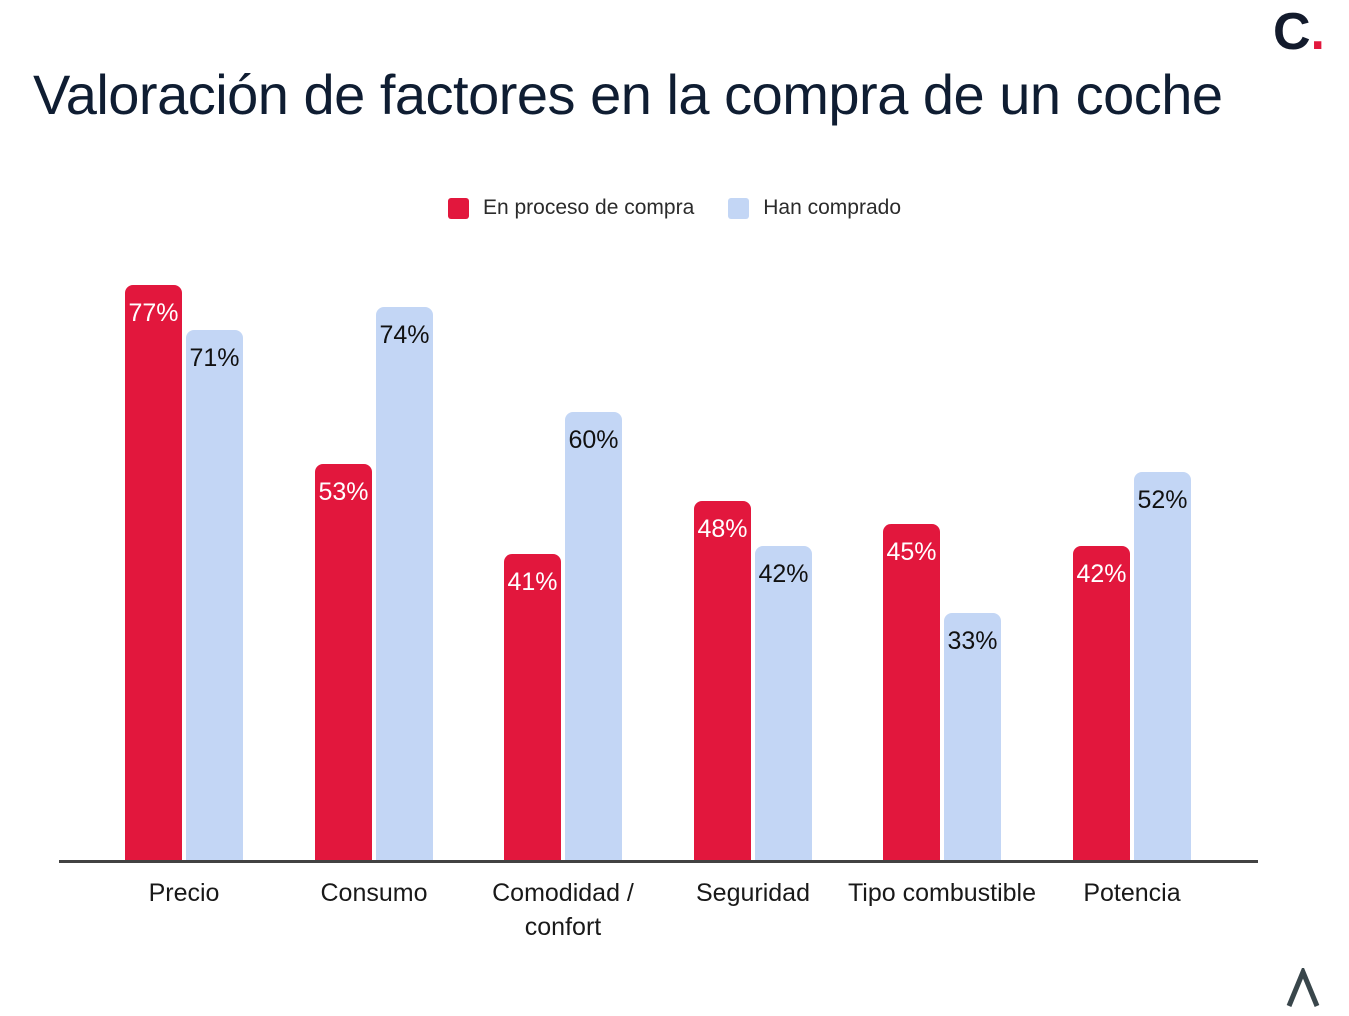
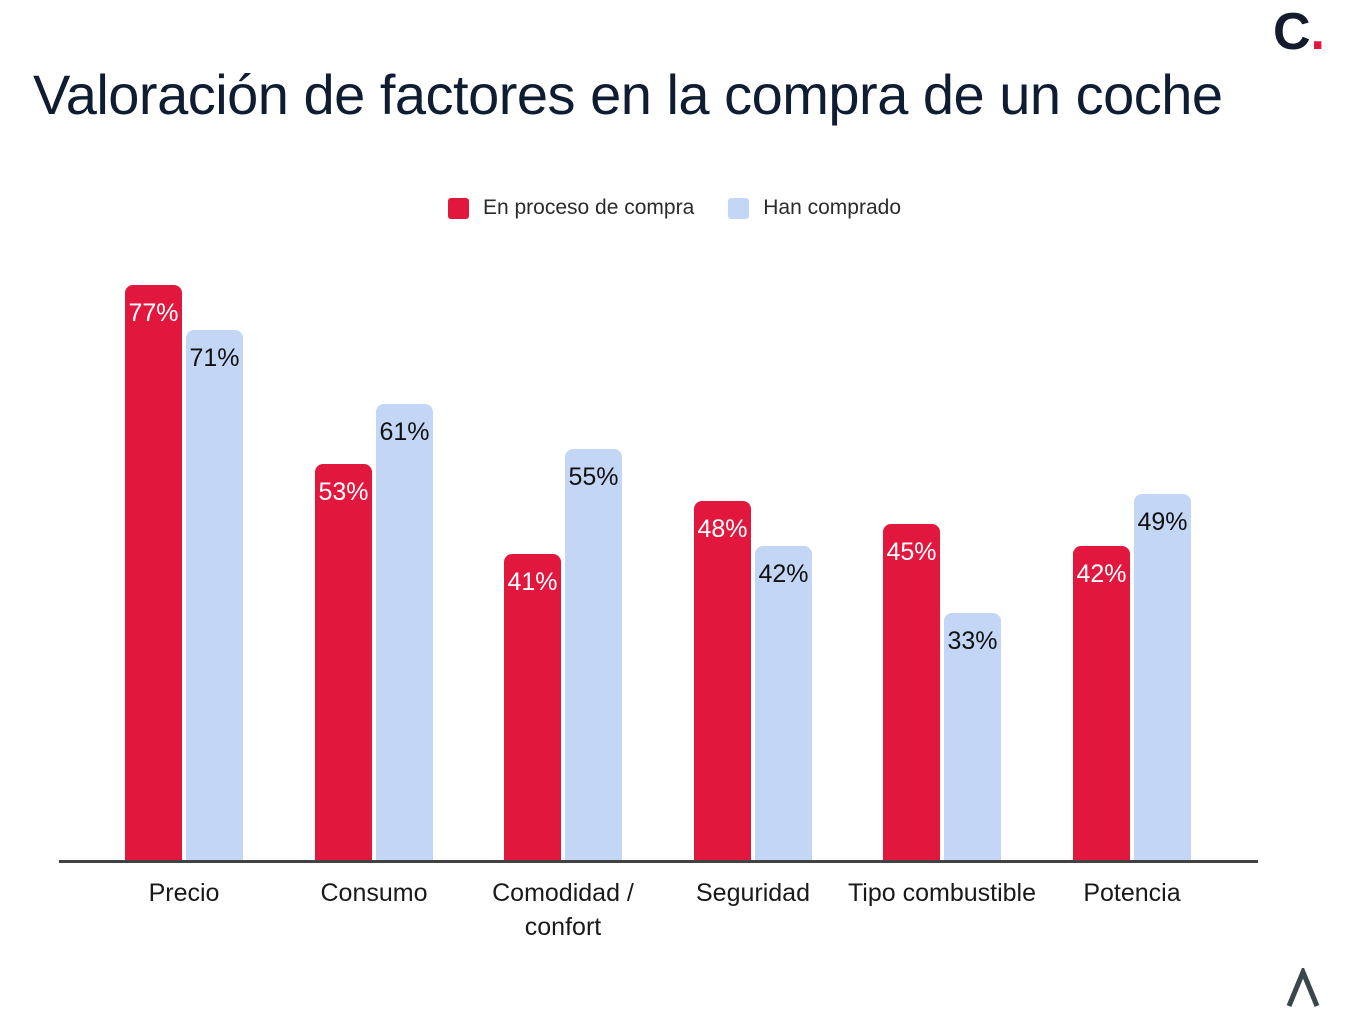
Han comprado/Consumo: 74% -> 61%
Han comprado/Comodidad / confort: 60% -> 55%
Han comprado/Potencia: 52% -> 49%
